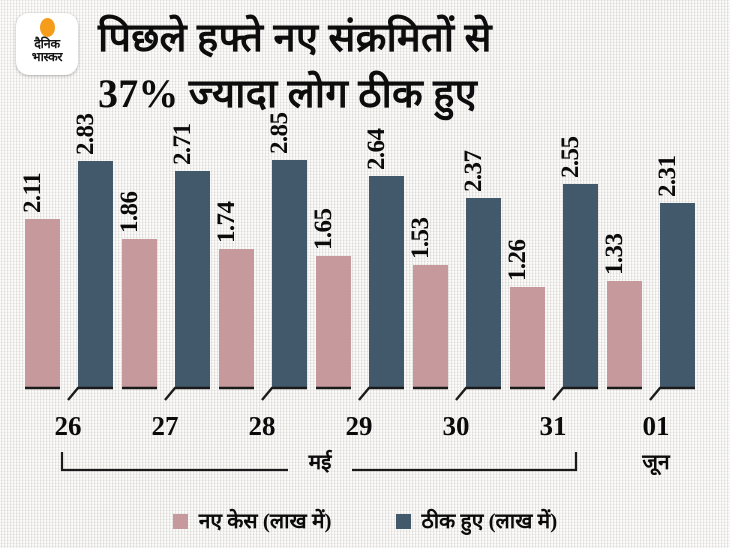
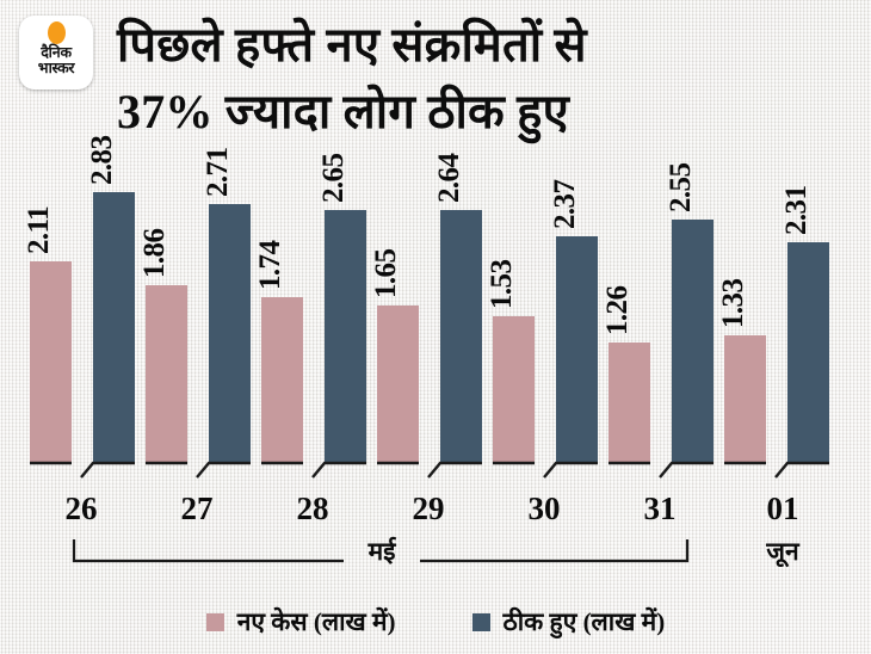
ठीक हुए (लाख में)/28: 2.85 -> 2.65
